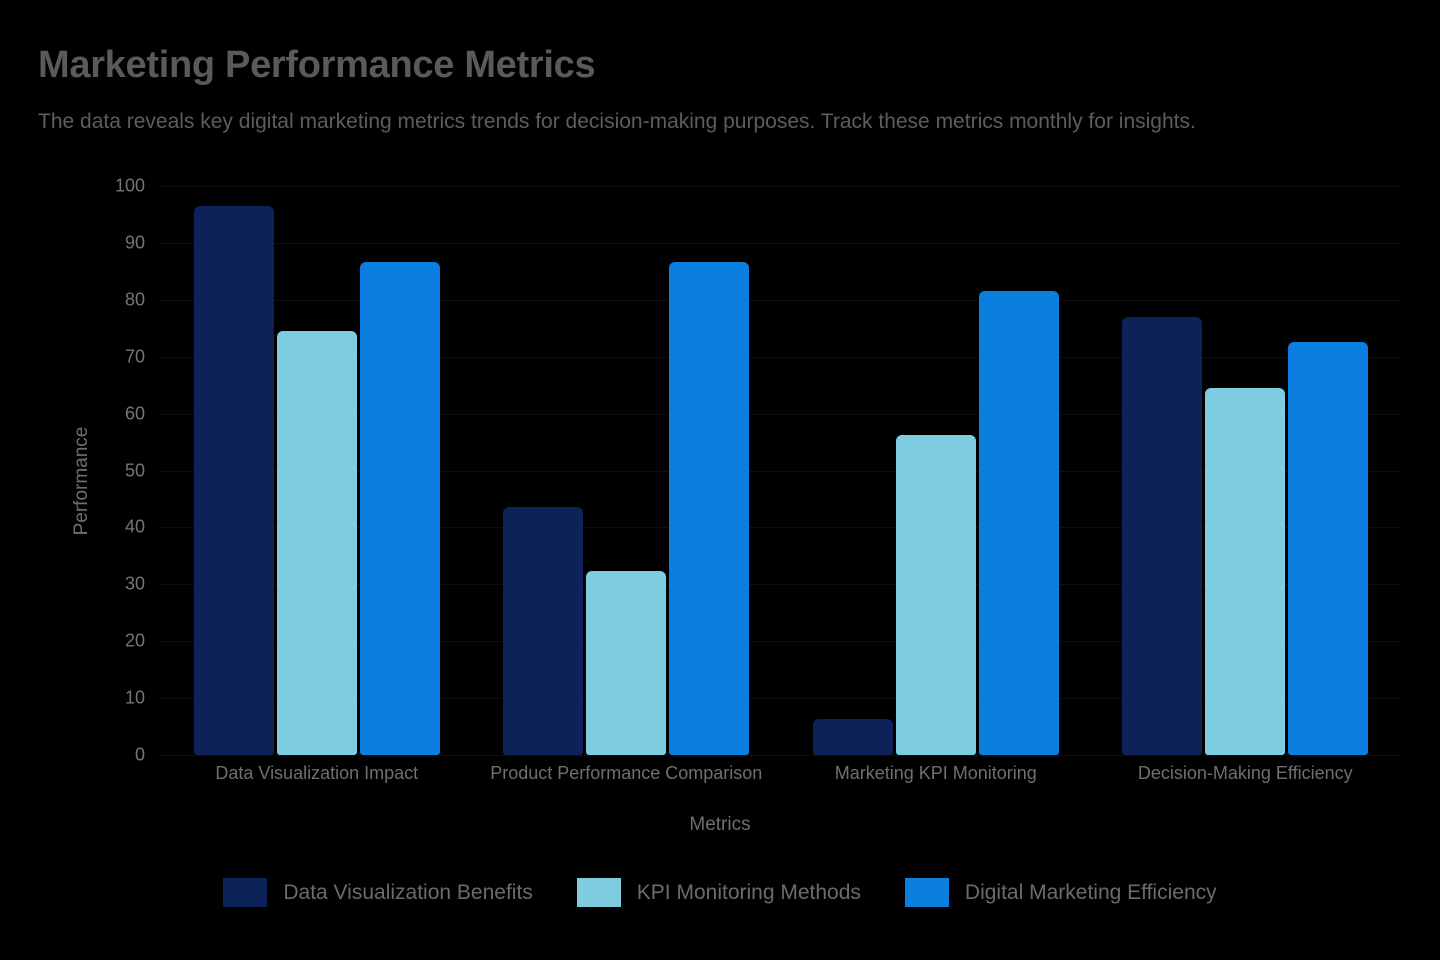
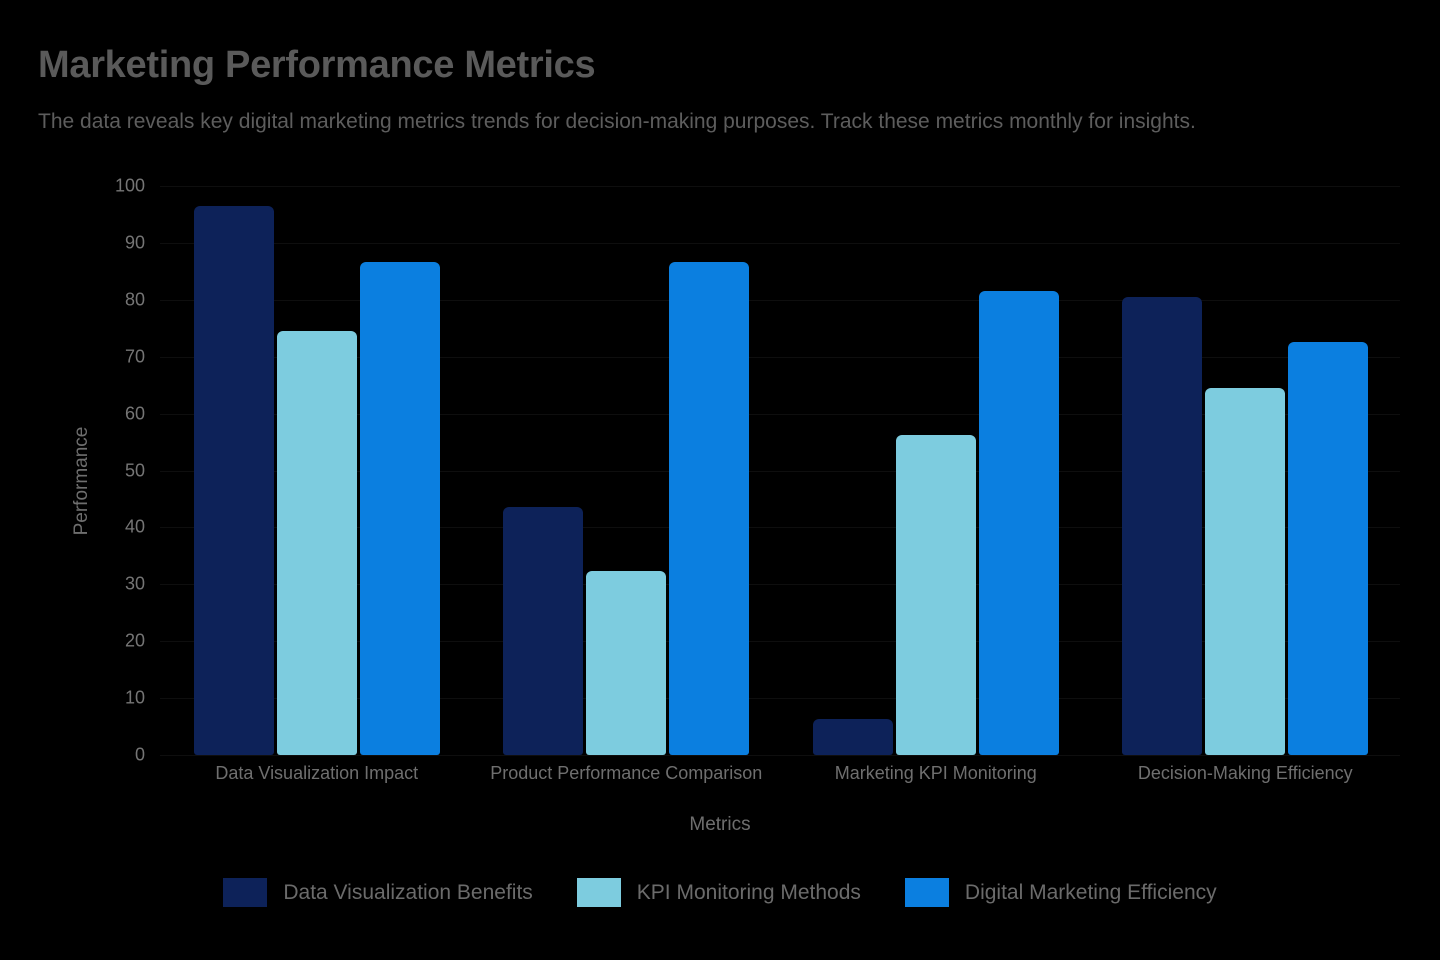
Data Visualization Benefits/Decision-Making Efficiency: 77 -> 80
